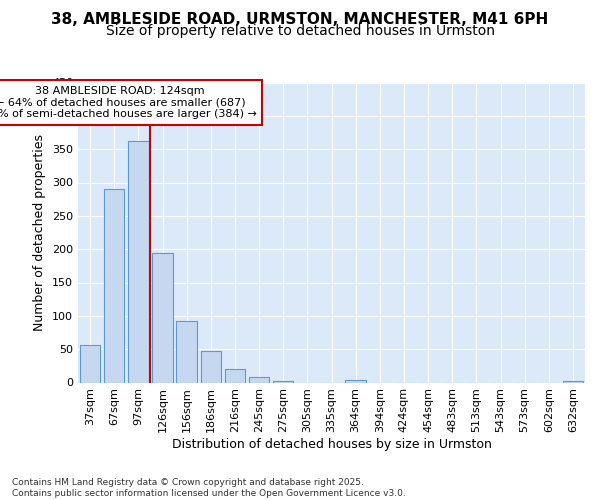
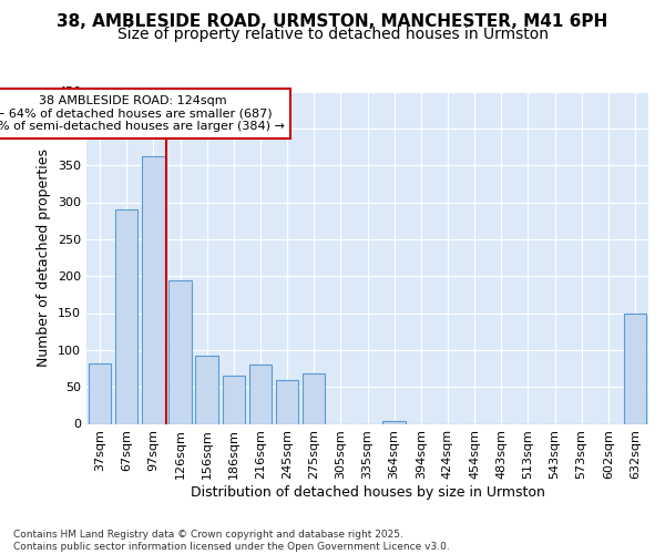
37sqm: 57 -> 82
186sqm: 48 -> 66
216sqm: 20 -> 80
245sqm: 9 -> 60
275sqm: 3 -> 68
632sqm: 3 -> 150
